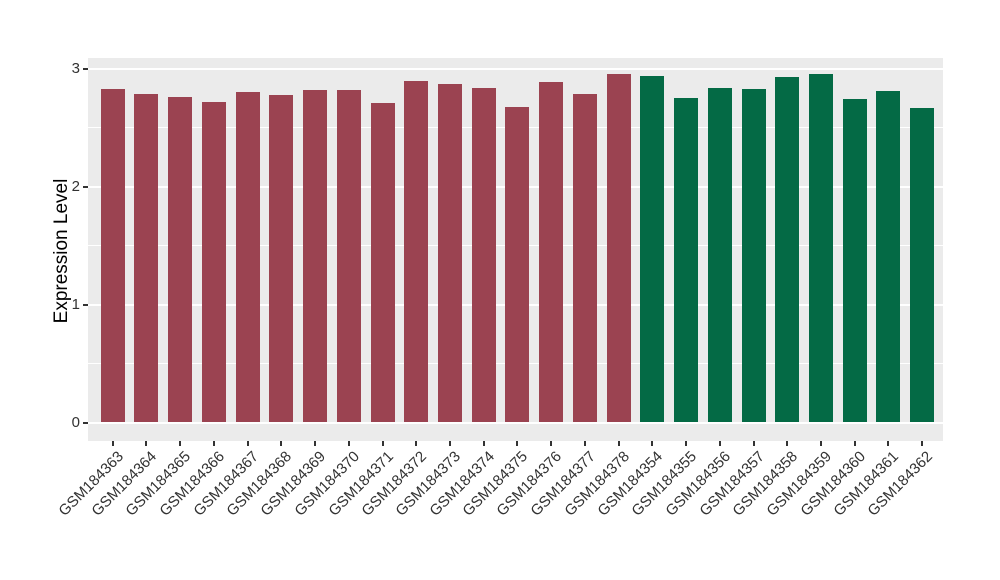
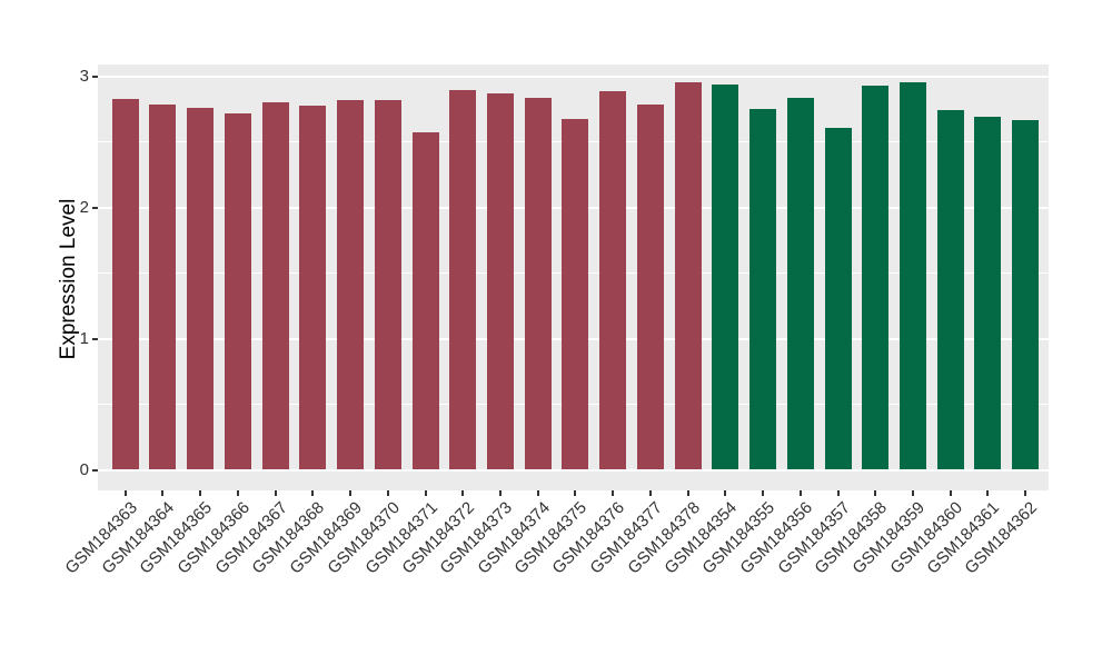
GSM184371: 2.71 -> 2.57
GSM184357: 2.83 -> 2.61
GSM184361: 2.81 -> 2.69
